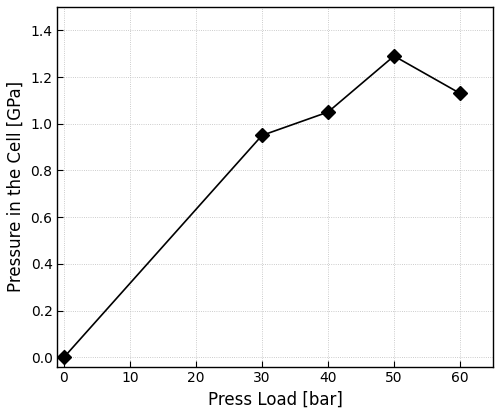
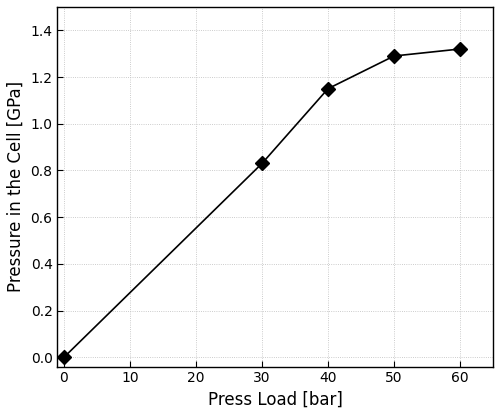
30: 0.95 -> 0.83
40: 1.05 -> 1.15
60: 1.13 -> 1.32
